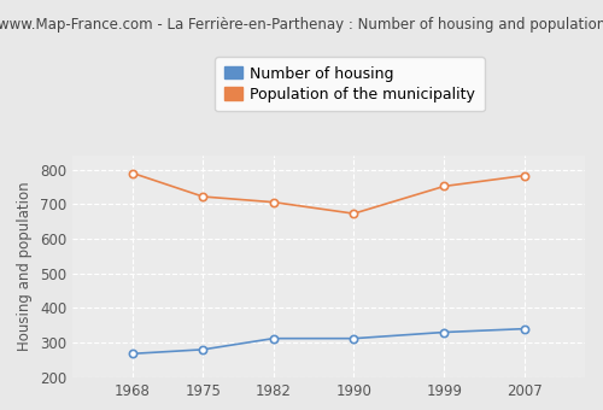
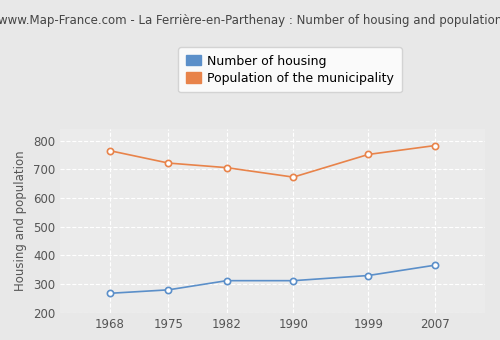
Population of the municipality/1968: 790 -> 765
Number of housing/2007: 340 -> 366
